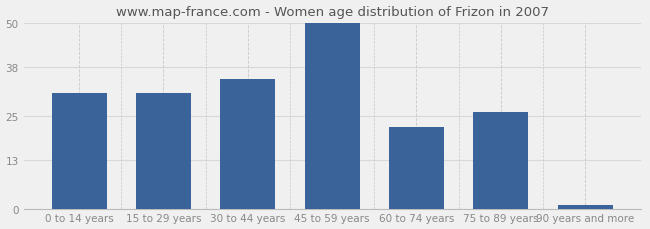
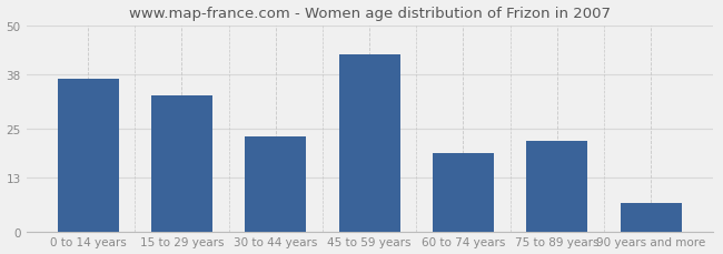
0 to 14 years: 31 -> 37
15 to 29 years: 31 -> 33
30 to 44 years: 35 -> 23
45 to 59 years: 50 -> 43
60 to 74 years: 22 -> 19
75 to 89 years: 26 -> 22
90 years and more: 1 -> 7
